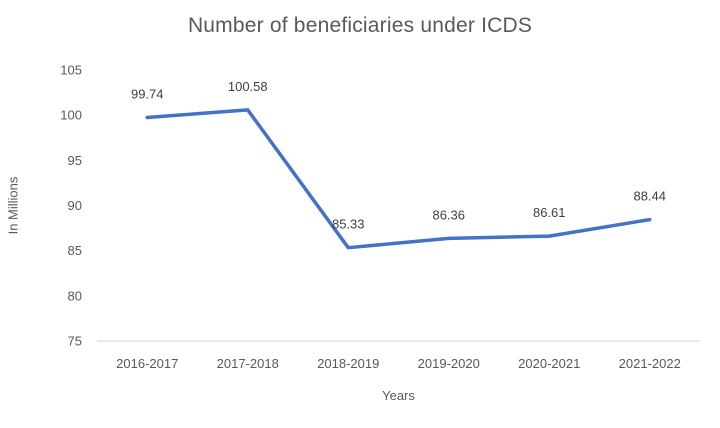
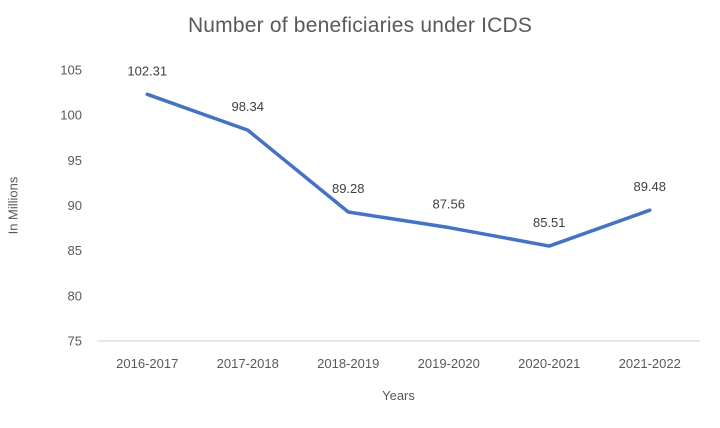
2016-2017: 99.74 -> 102.31
2017-2018: 100.58 -> 98.34
2018-2019: 85.33 -> 89.28
2019-2020: 86.36 -> 87.56
2020-2021: 86.61 -> 85.51
2021-2022: 88.44 -> 89.48
